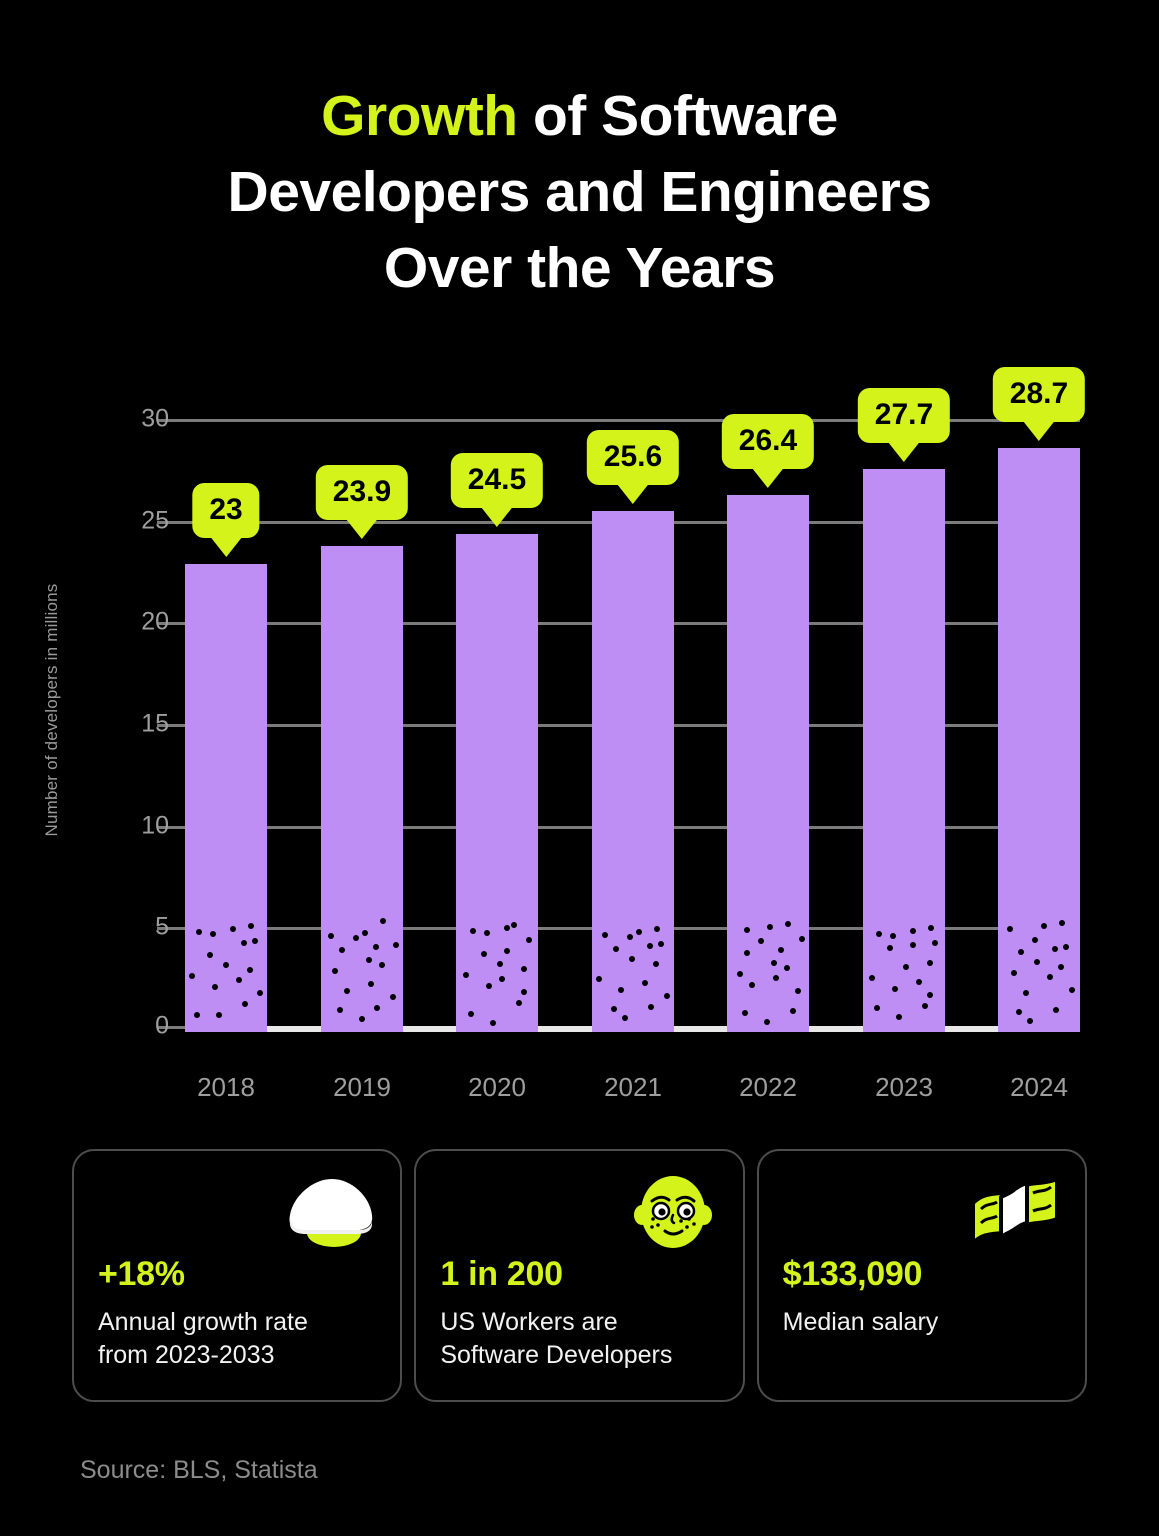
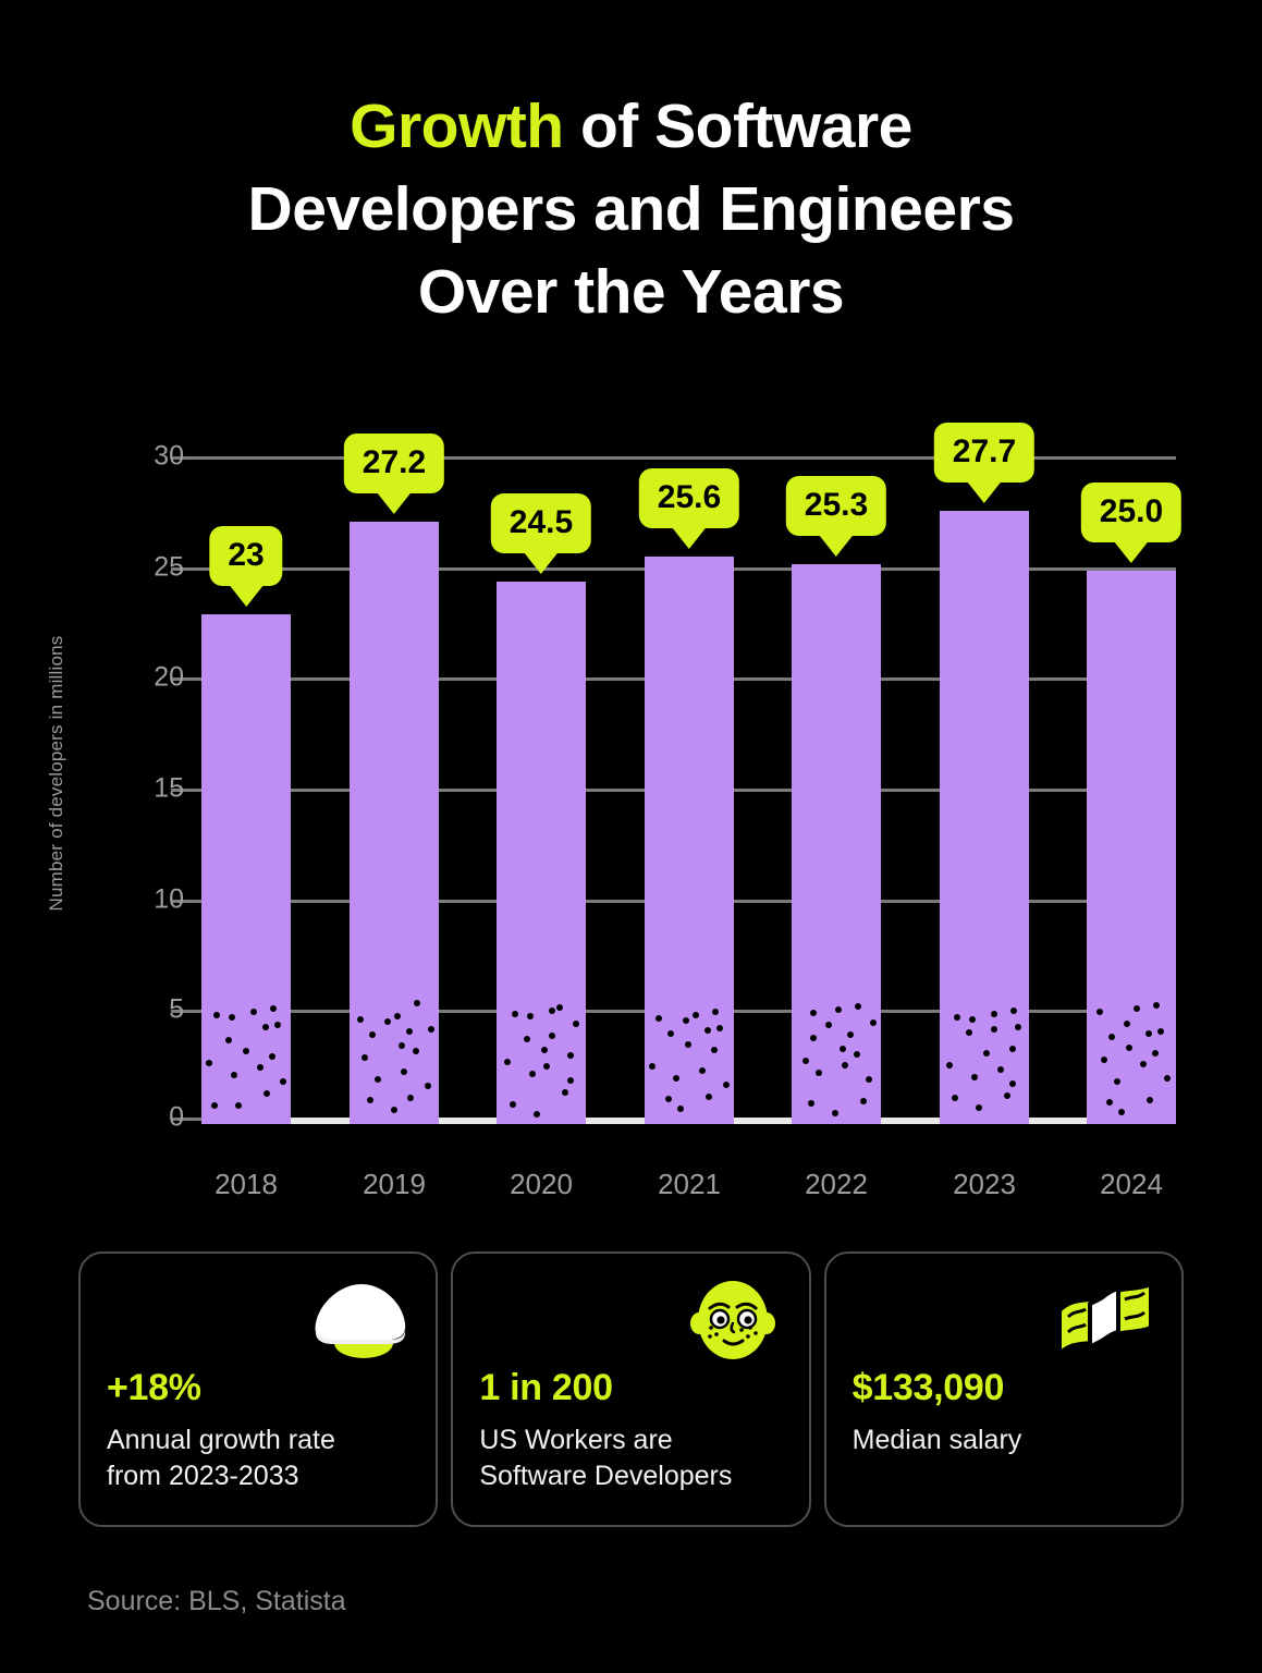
2019: 23.9 -> 27.2
2022: 26.4 -> 25.3
2024: 28.7 -> 25.0
